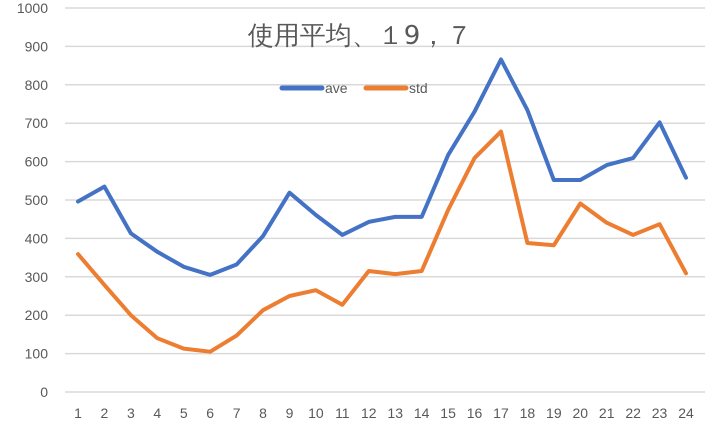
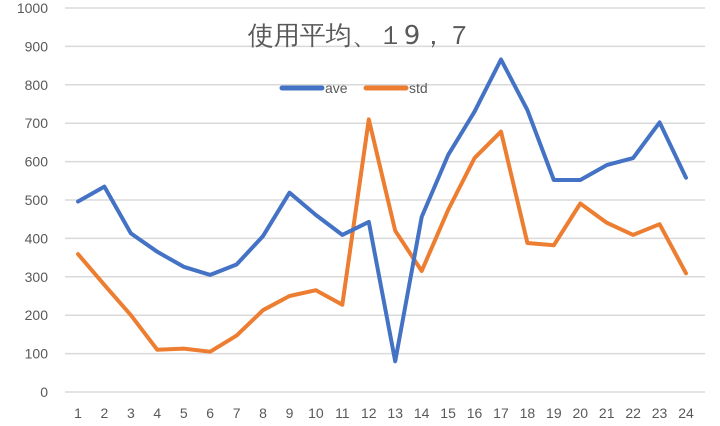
std/4: 140 -> 110
std/12: 320 -> 710
ave/13: 460 -> 80
std/13: 310 -> 420
